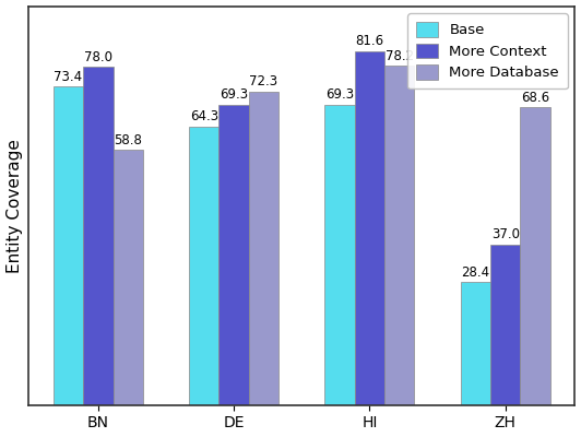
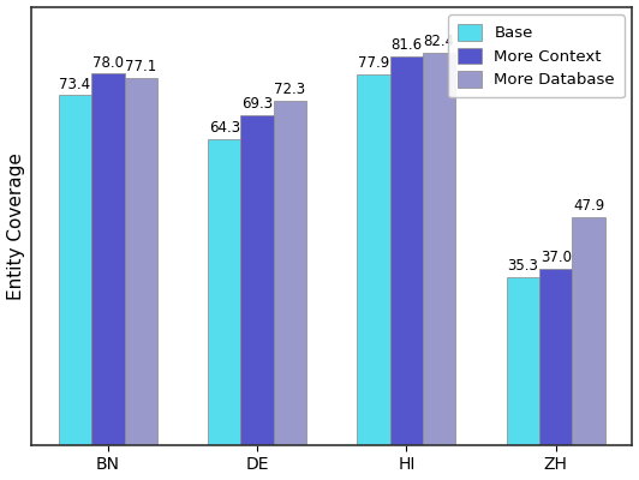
More Database/BN: 58.8 -> 77.1
Base/HI: 69.3 -> 77.9
More Database/HI: 78.2 -> 82.4
Base/ZH: 28.4 -> 35.3
More Database/ZH: 68.6 -> 47.9
